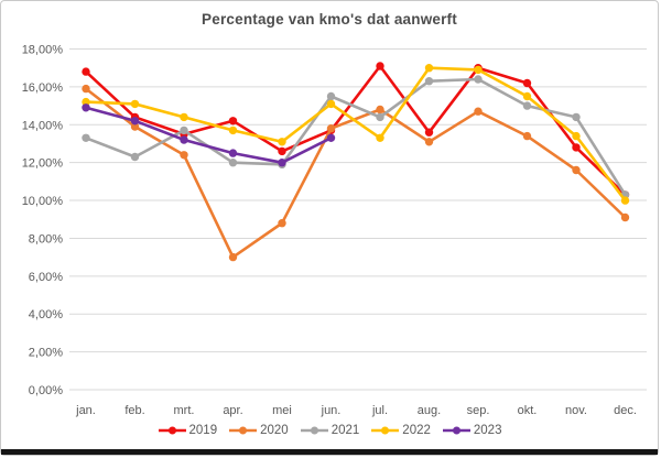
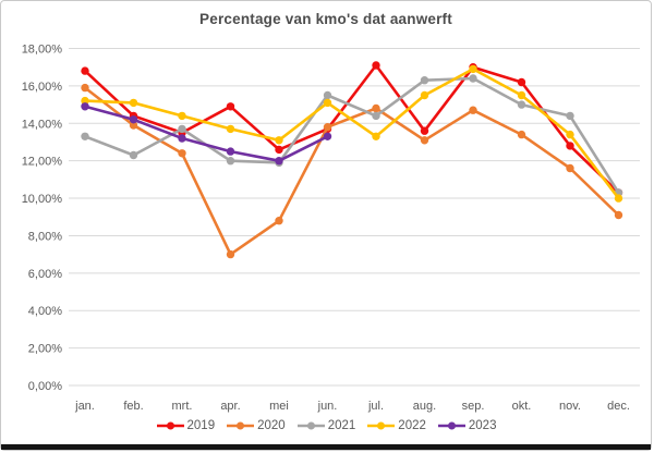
2019/apr.: 14,2% -> 14,9%
2022/aug.: 17,0% -> 15,5%
